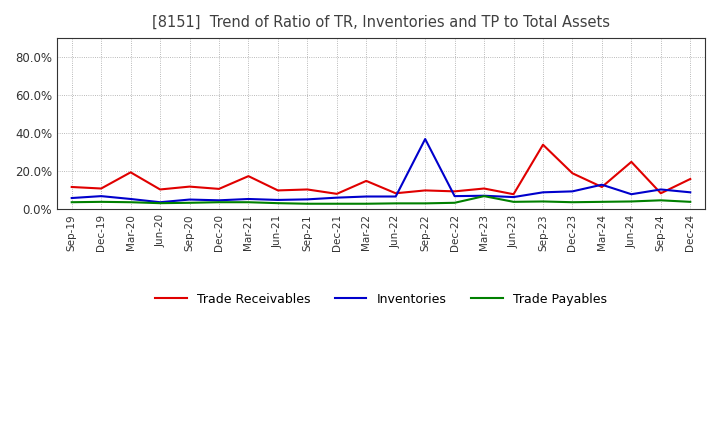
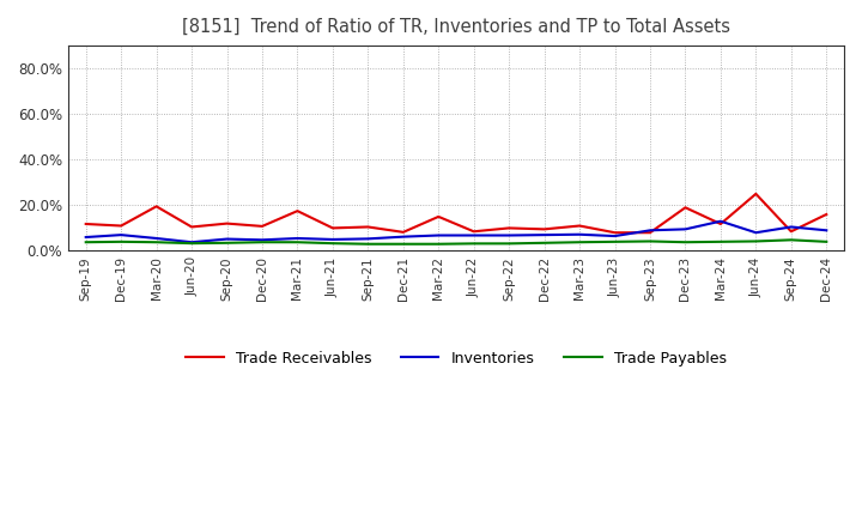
Inventories/Sep-22: 37% -> 7%
Trade Payables/Mar-23: 7% -> 4%
Trade Receivables/Sep-23: 34% -> 8%
